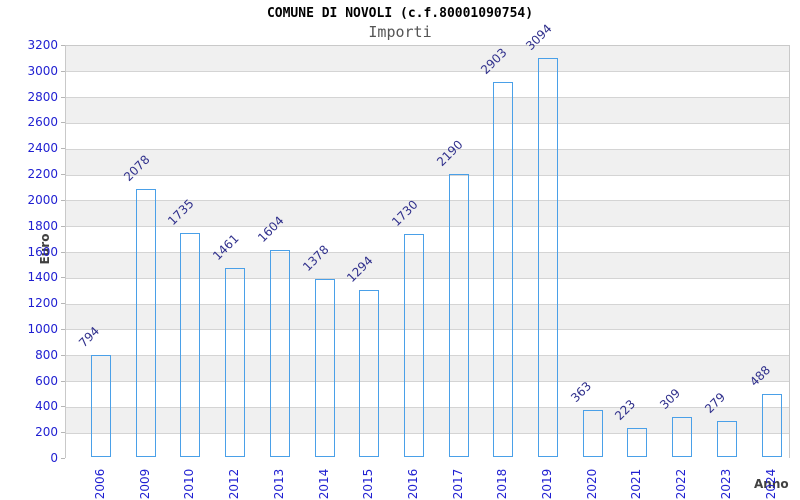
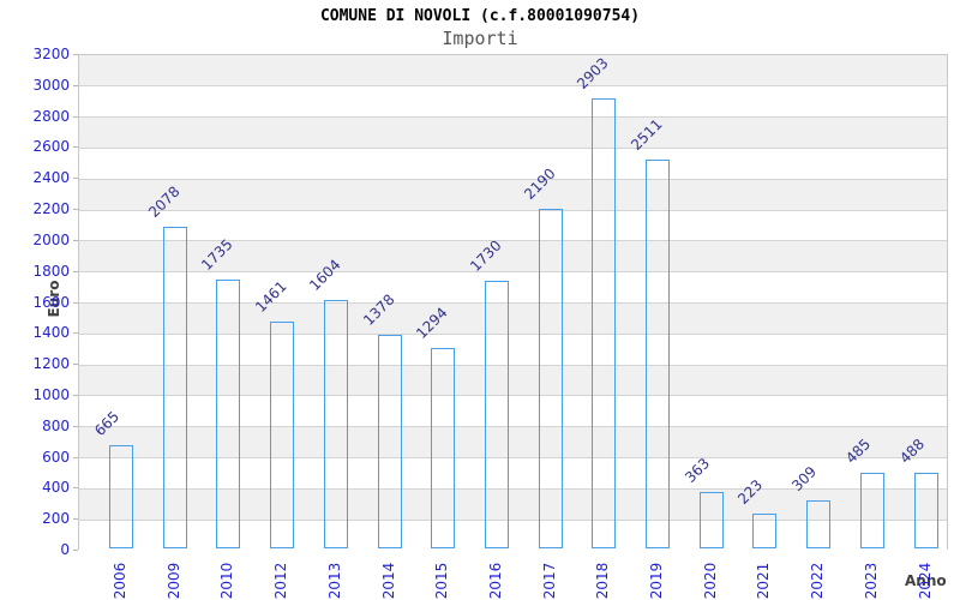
2006: 794 -> 665
2019: 3094 -> 2511
2023: 279 -> 485
